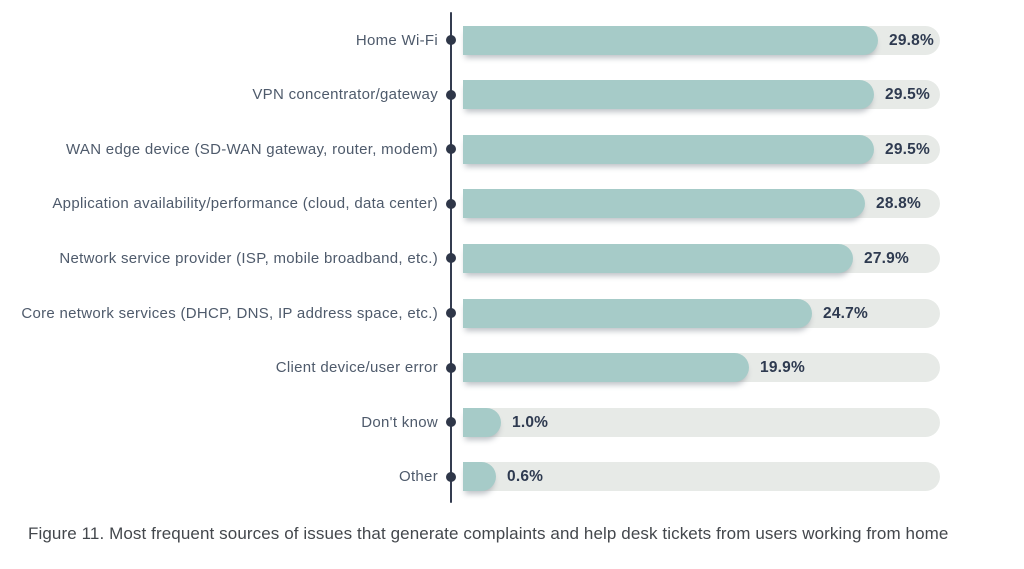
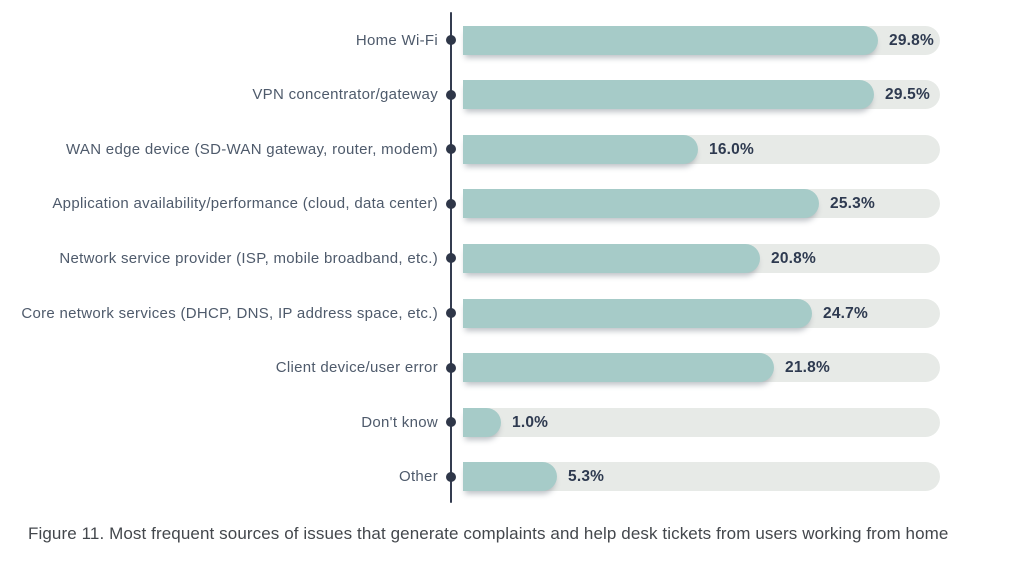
WAN edge device (SD-WAN gateway, router, modem): 29.5% -> 16.0%
Application availability/performance (cloud, data center): 28.8% -> 25.3%
Network service provider (ISP, mobile broadband, etc.): 27.9% -> 20.8%
Client device/user error: 19.9% -> 21.8%
Other: 0.6% -> 5.3%
